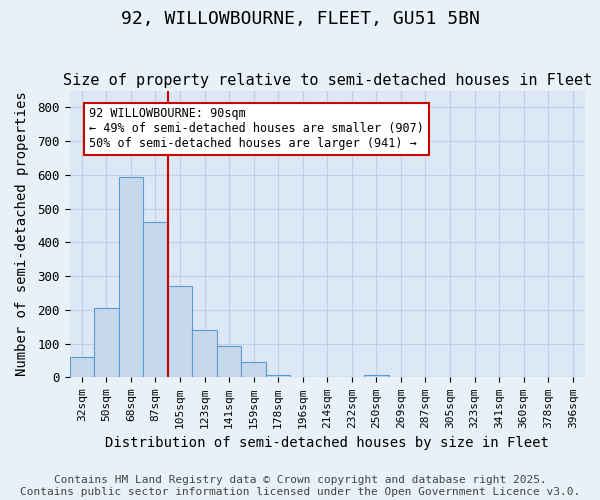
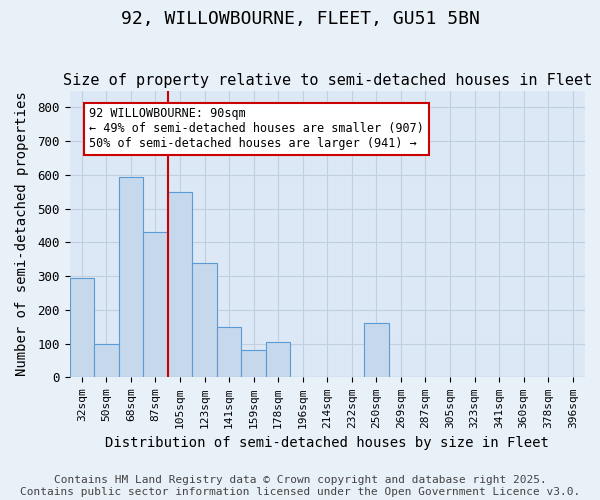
32sqm: 60 -> 295
50sqm: 207 -> 100
87sqm: 462 -> 430
105sqm: 270 -> 550
123sqm: 142 -> 340
141sqm: 93 -> 150
159sqm: 47 -> 80
178sqm: 8 -> 105
250sqm: 7 -> 160
